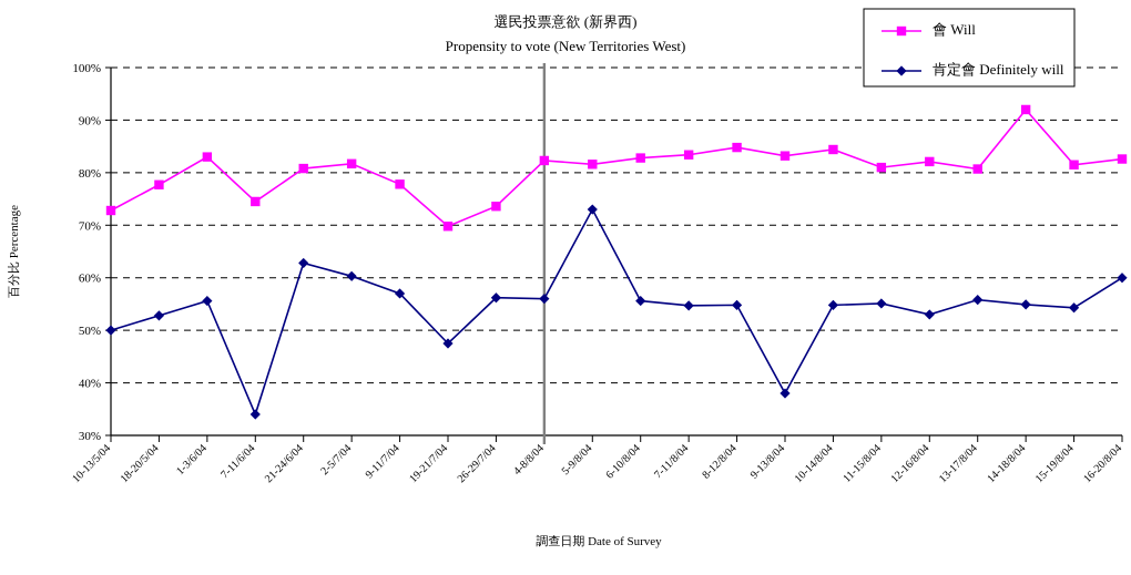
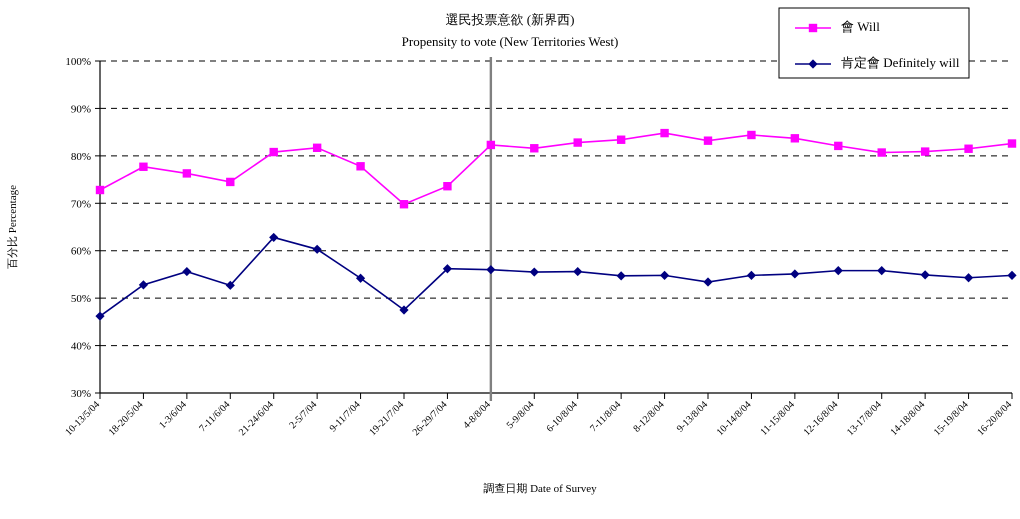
肯定會 Definitely will/10-13/5/04: 50% -> 46%
會 Will/1-3/6/04: 83% -> 76%
肯定會 Definitely will/7-11/6/04: 34% -> 53%
肯定會 Definitely will/9-11/7/04: 57% -> 54%
肯定會 Definitely will/5-9/8/04: 73% -> 56%
肯定會 Definitely will/9-13/8/04: 38% -> 53%
會 Will/11-15/8/04: 81% -> 84%
肯定會 Definitely will/12-16/8/04: 53% -> 56%
會 Will/14-18/8/04: 92% -> 81%
肯定會 Definitely will/16-20/8/04: 60% -> 55%
